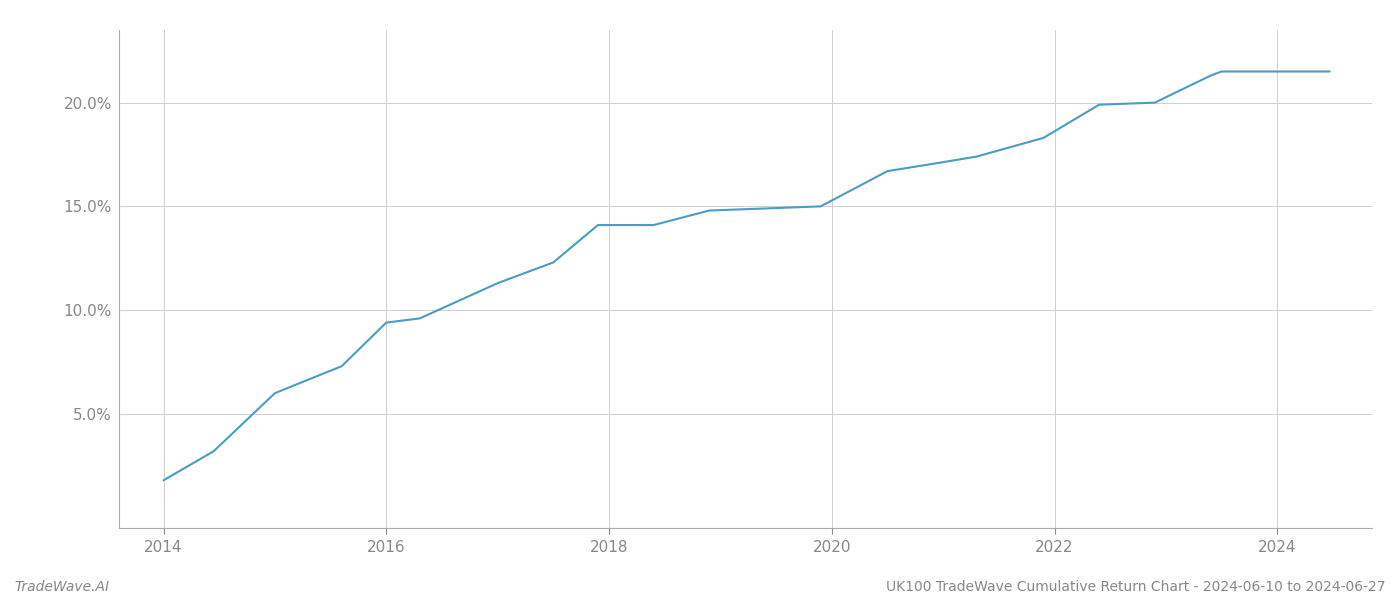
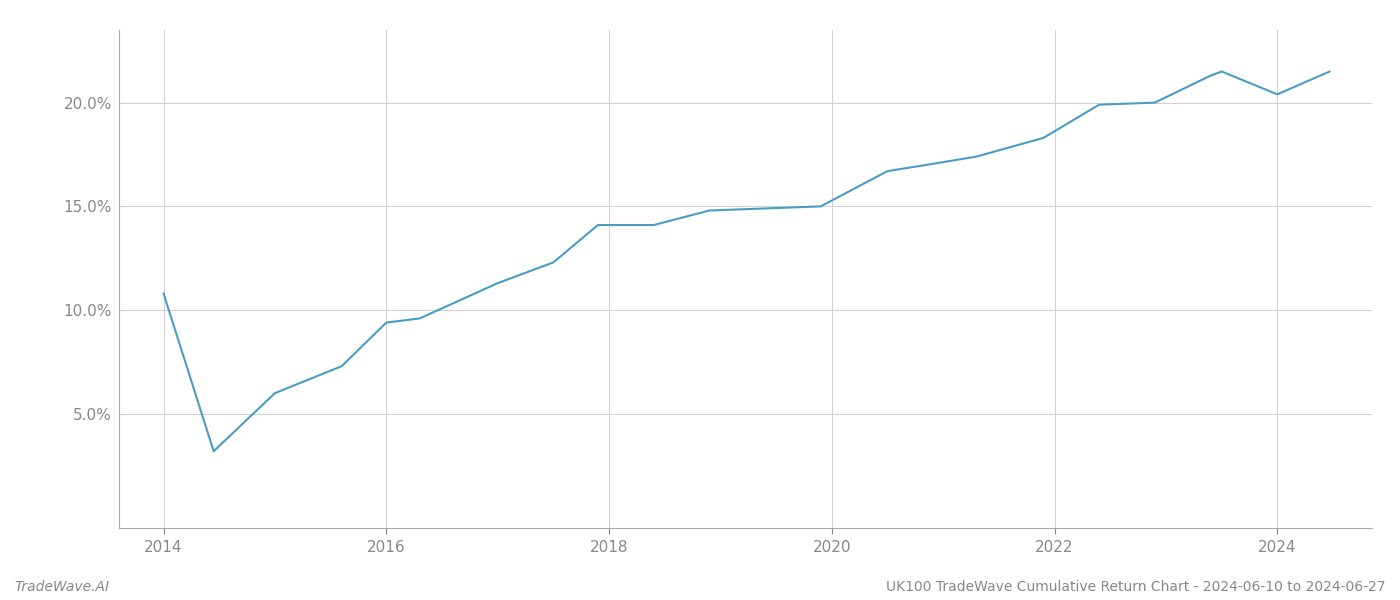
2014: 1.8% -> 10.8%
2024: 21.5% -> 20.4%
